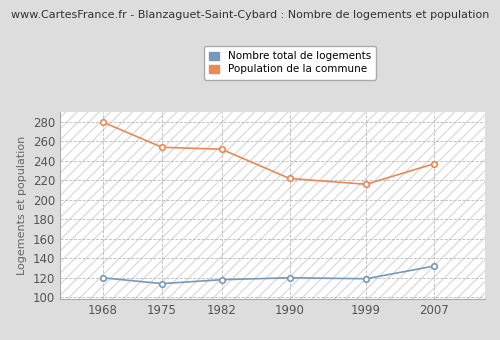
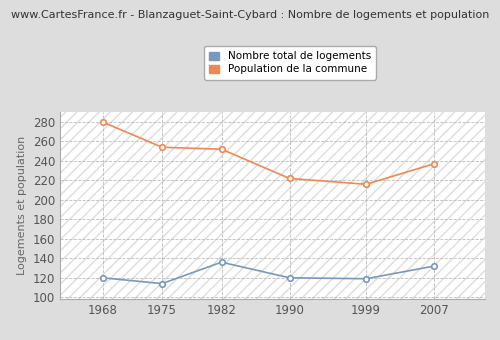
Nombre total de logements/1982: 118 -> 136
